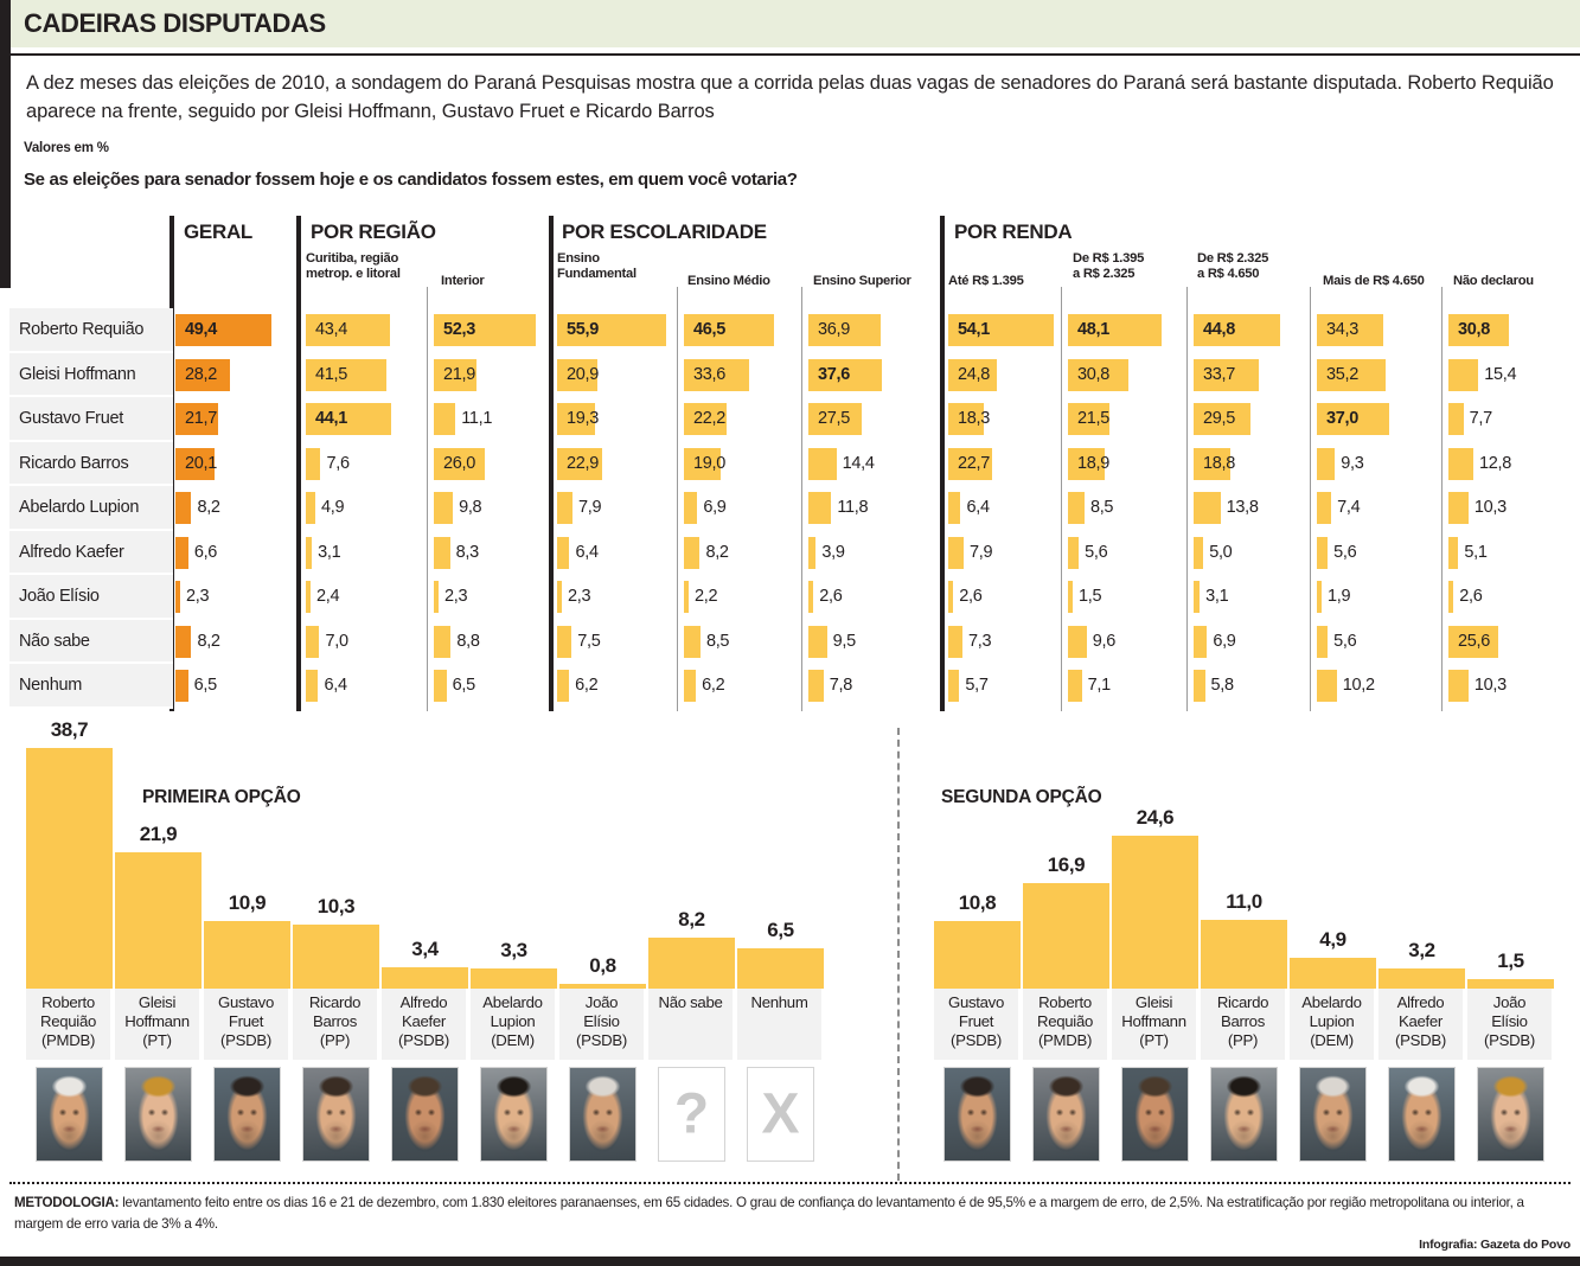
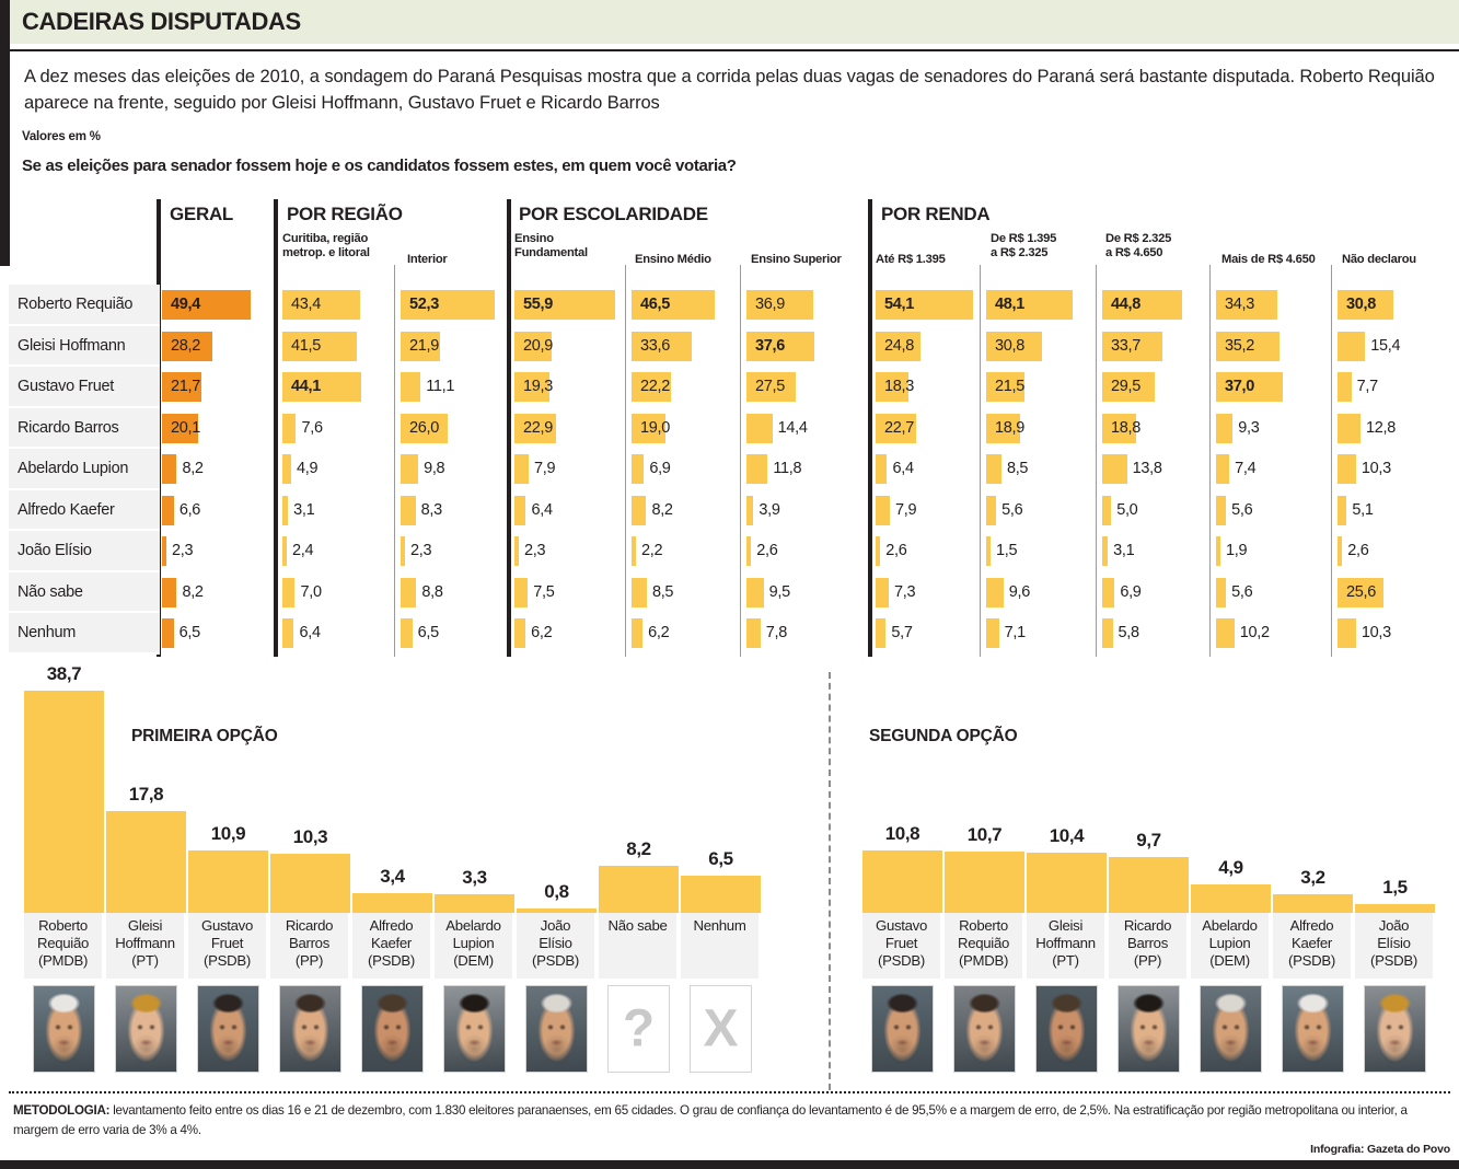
PRIMEIRA OPÇÃO/Gleisi Hoffmann (PT): 21,9 -> 17,8
SEGUNDA OPÇÃO/Roberto Requião (PMDB): 16,9 -> 10,7
SEGUNDA OPÇÃO/Gleisi Hoffmann (PT): 24,6 -> 10,4
SEGUNDA OPÇÃO/Ricardo Barros (PP): 11,0 -> 9,7
